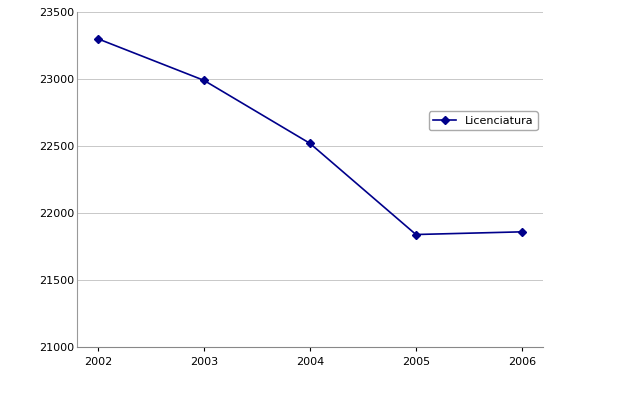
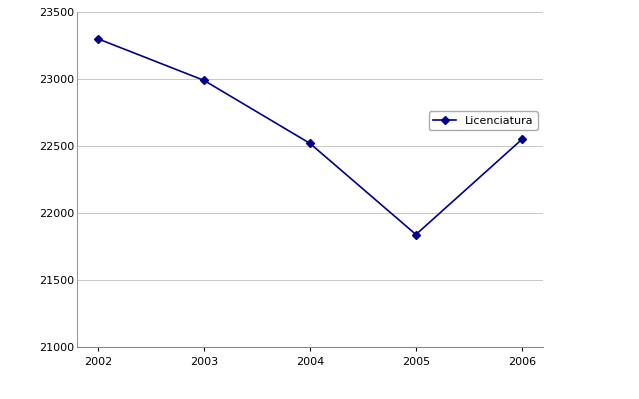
2006: 21860 -> 22550
